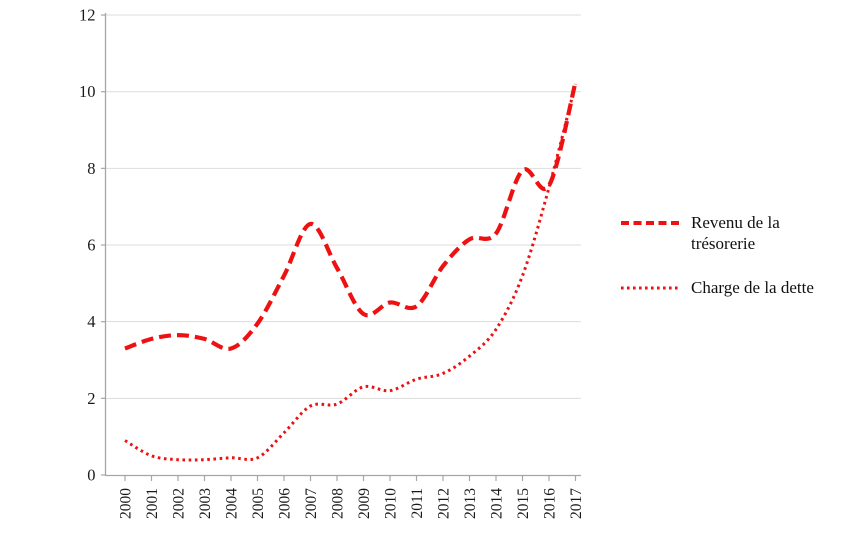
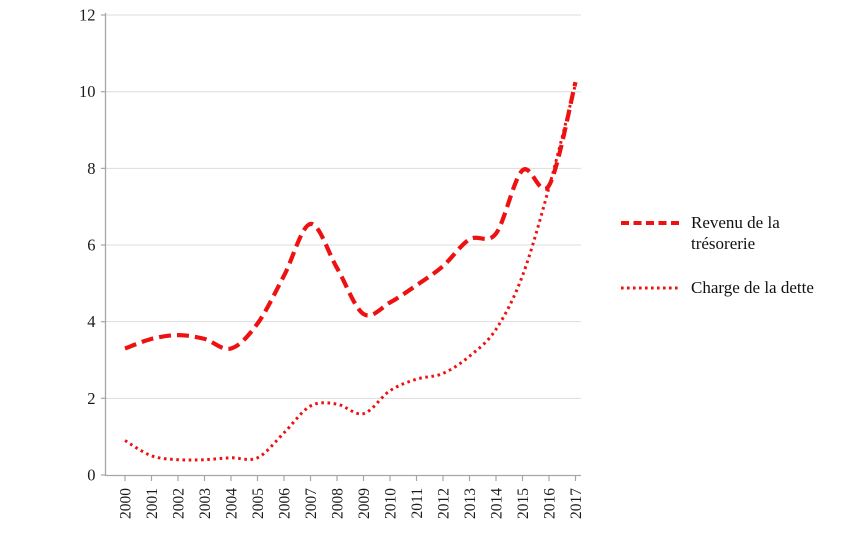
Charge de la dette/2009: 2.3 -> 1.6
Revenu de la trésorerie/2011: 4.4 -> 5.0
